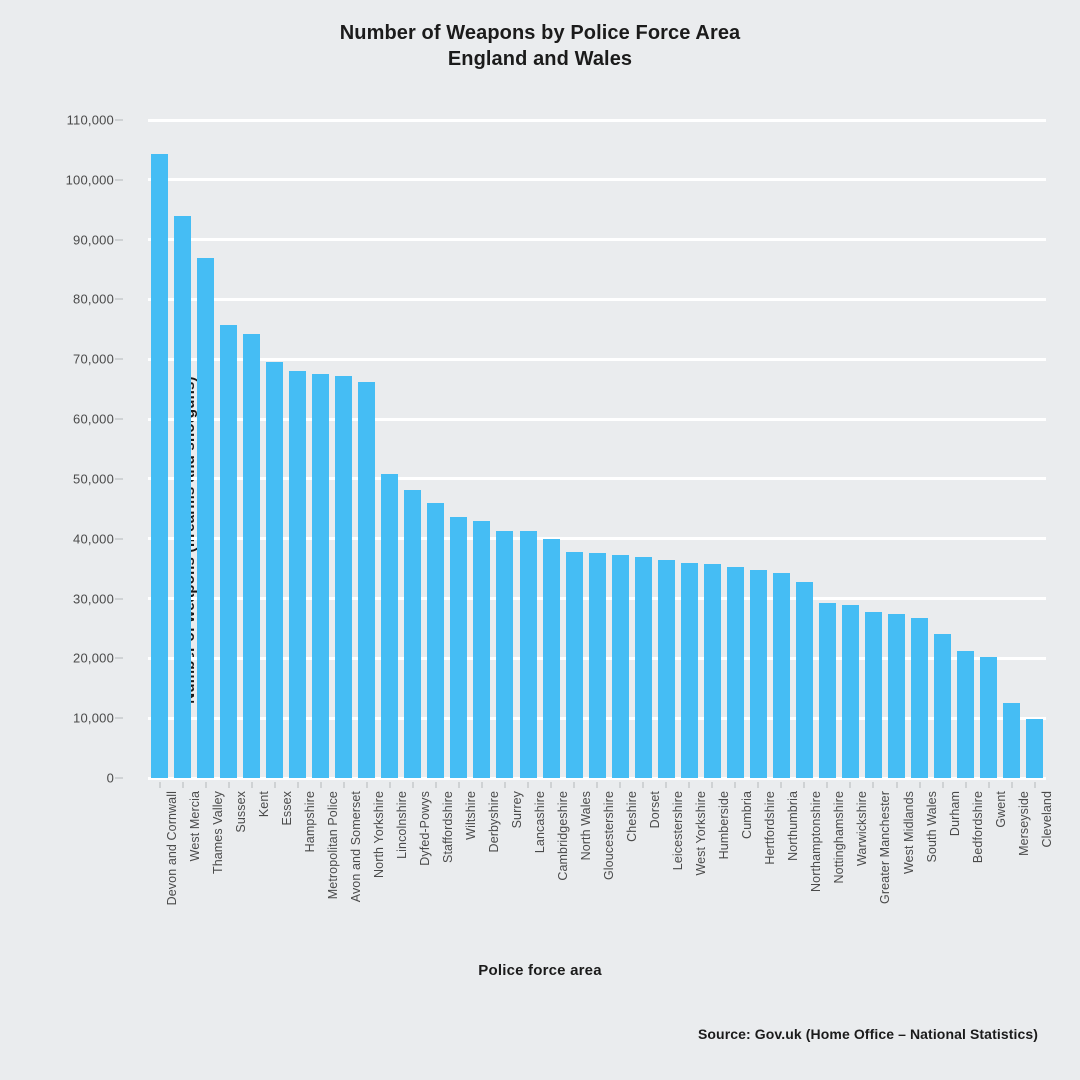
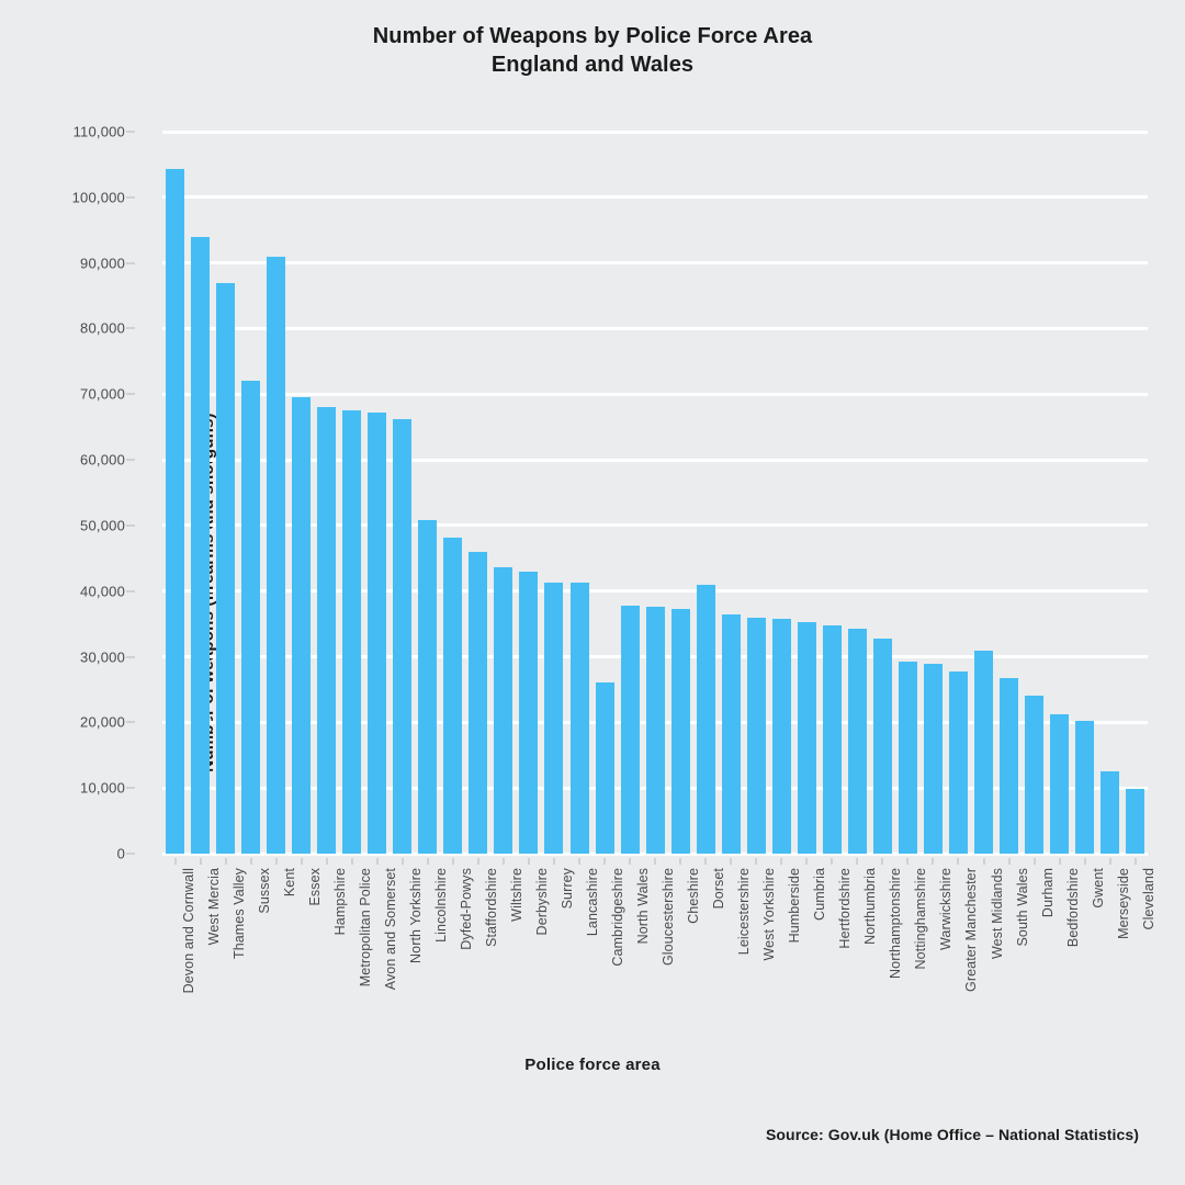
Sussex: 76000 -> 72000
Kent: 74000 -> 91000
Cambridgeshire: 40000 -> 26000
Dorset: 37000 -> 41000
West Midlands: 27000 -> 31000
